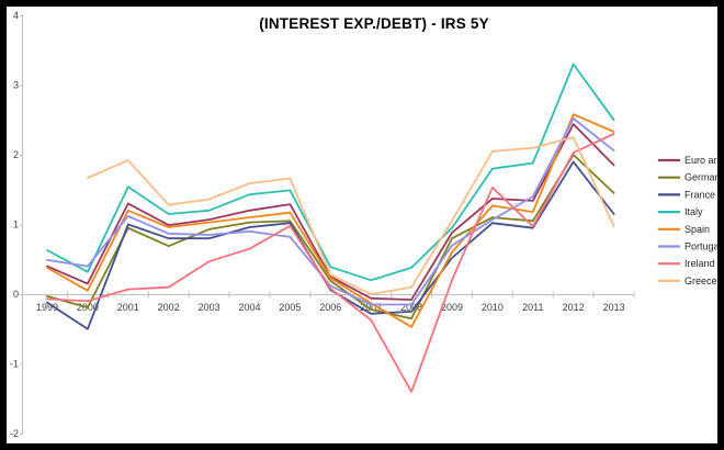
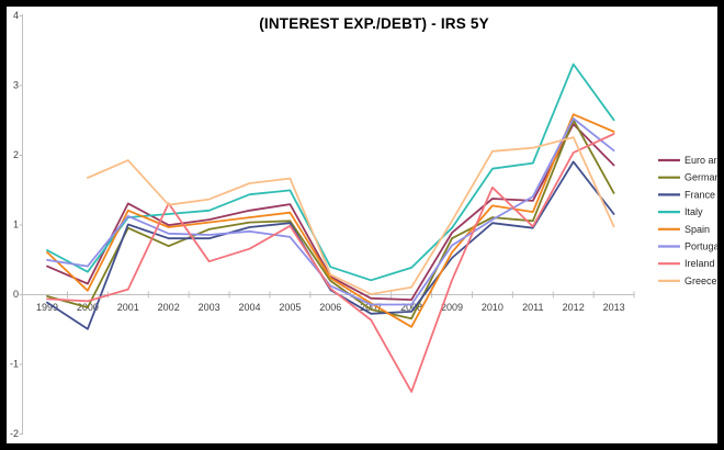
Spain/1999: 0.4 -> 0.6
Italy/2001: 1.5 -> 1.1
Ireland/2002: 0.1 -> 1.3
Germany/2012: 2.0 -> 2.5
